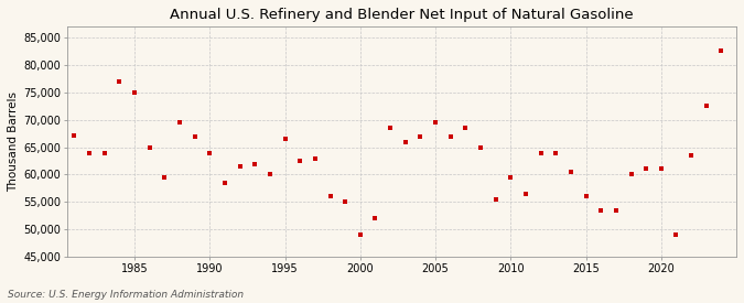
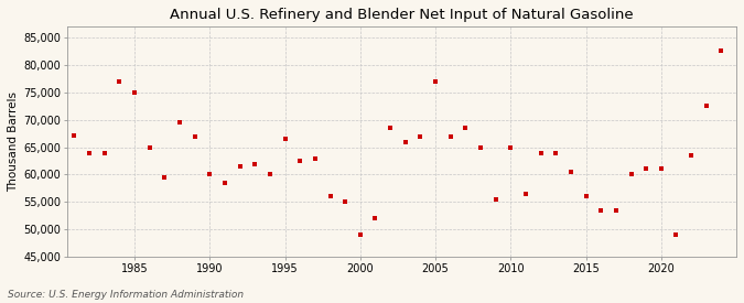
1990: 64,000 -> 60,000
2005: 69,500 -> 77,000
2010: 59,500 -> 65,000
